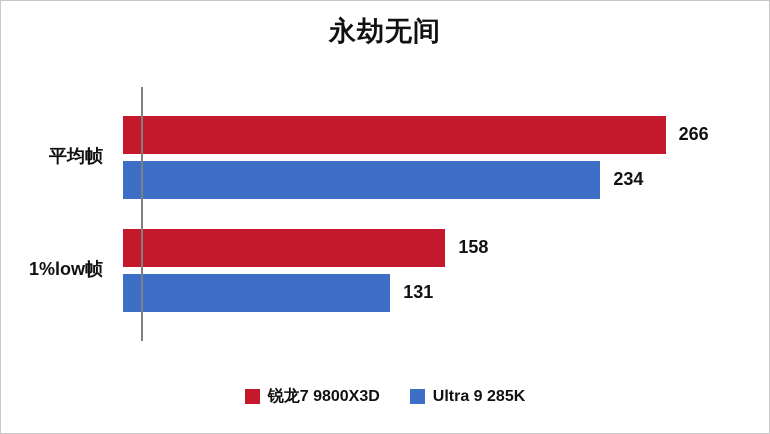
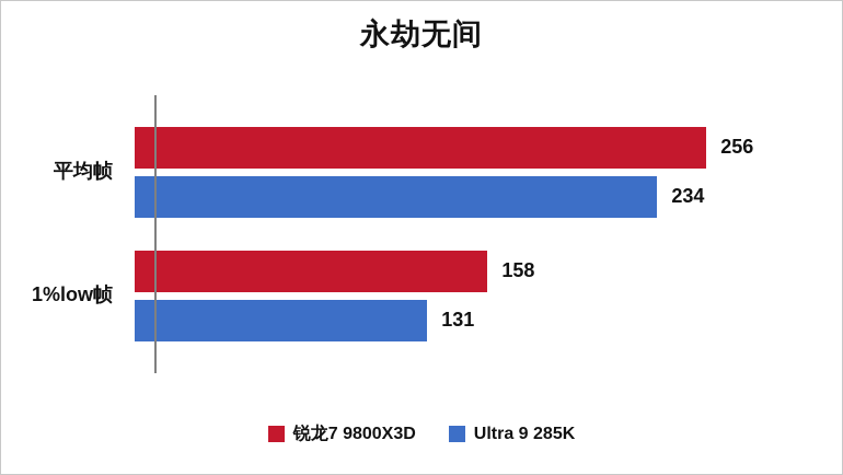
锐龙7 9800X3D/平均帧: 266 -> 256
